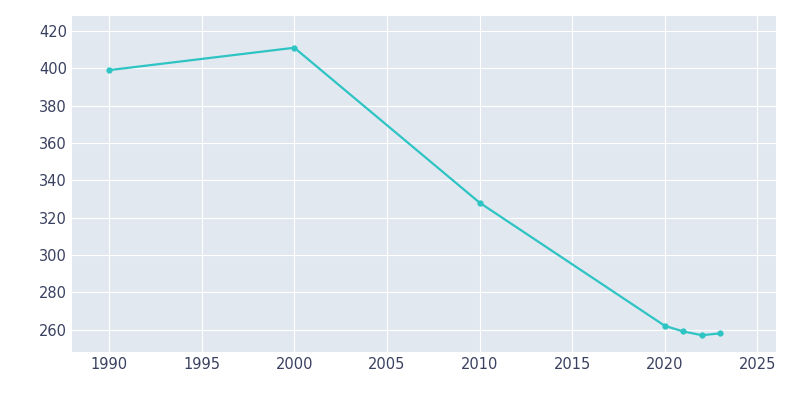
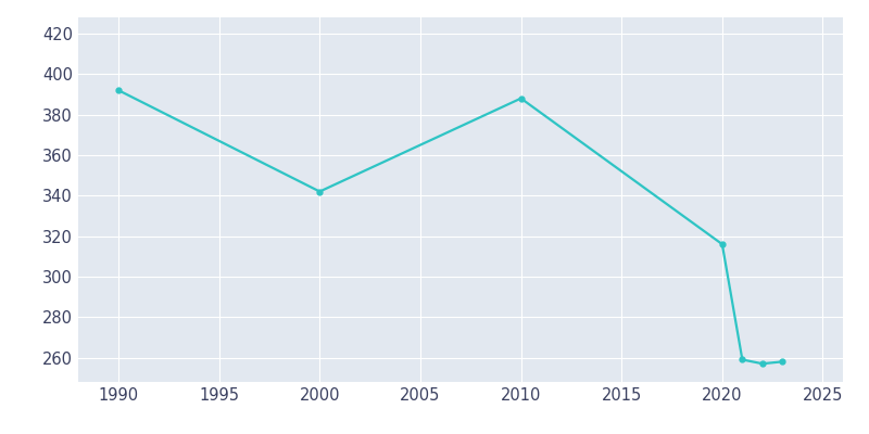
1990: 399 -> 392
2000: 411 -> 342
2010: 328 -> 388
2020: 262 -> 316
